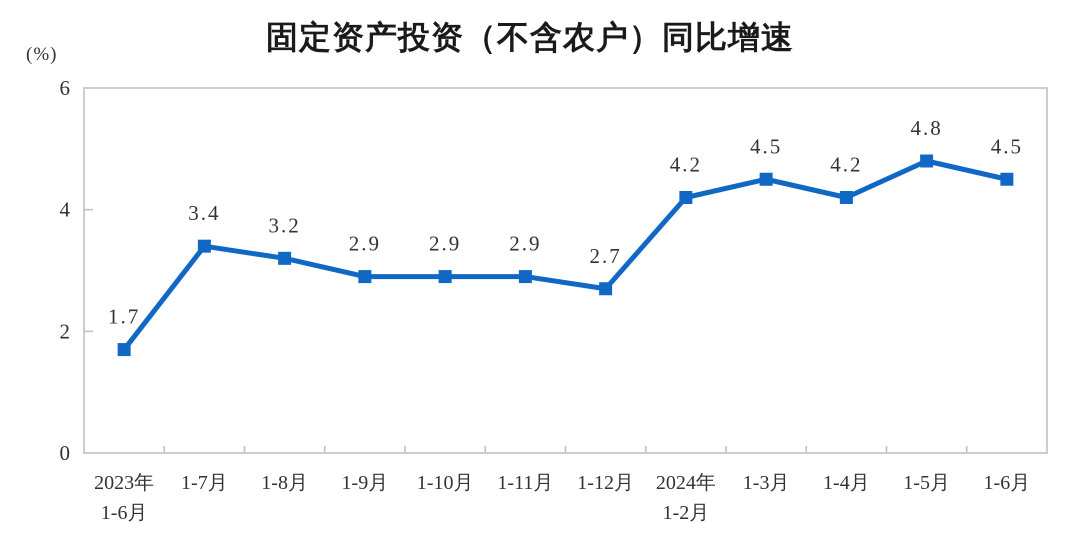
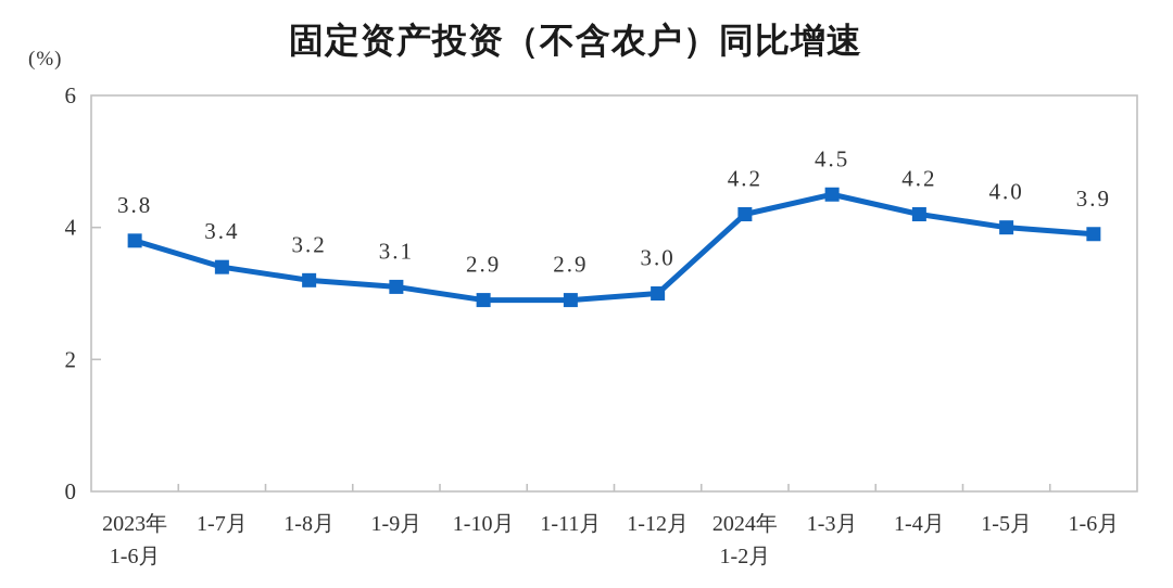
2023年 1-6月: 1.7 -> 3.8
1-9月: 2.9 -> 3.1
1-12月: 2.7 -> 3.0
1-5月: 4.8 -> 4.0
1-6月: 4.5 -> 3.9
